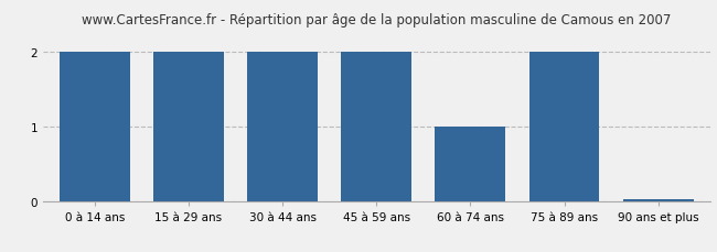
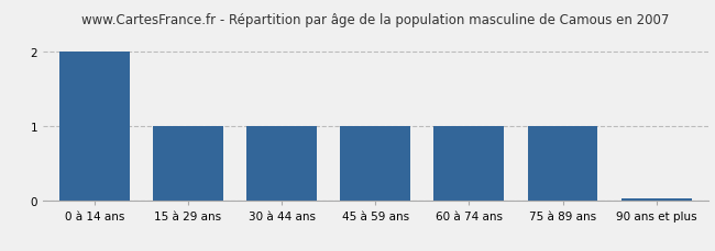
15 à 29 ans: 2.00 -> 1.00
30 à 44 ans: 2.00 -> 1.00
45 à 59 ans: 2.00 -> 1.00
75 à 89 ans: 2.00 -> 1.00
